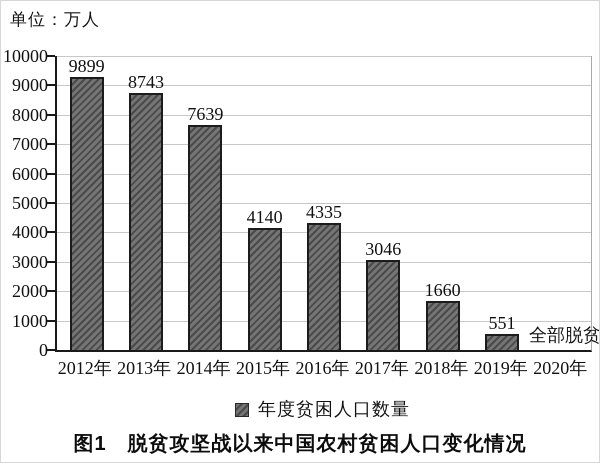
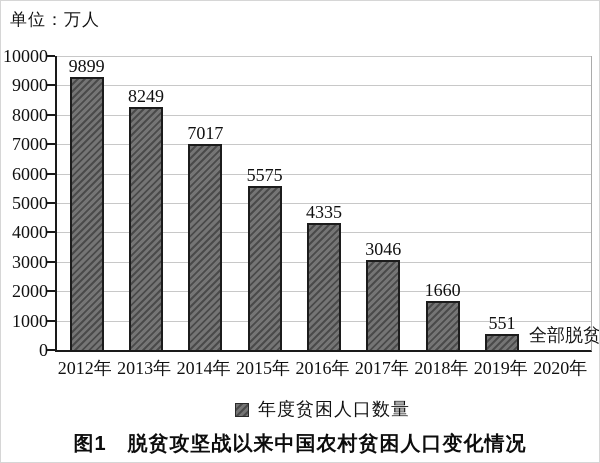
2013年: 8743 -> 8249
2014年: 7639 -> 7017
2015年: 4140 -> 5575
